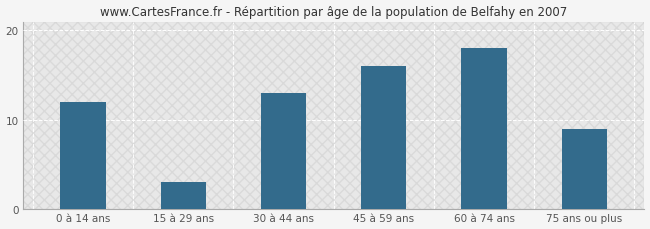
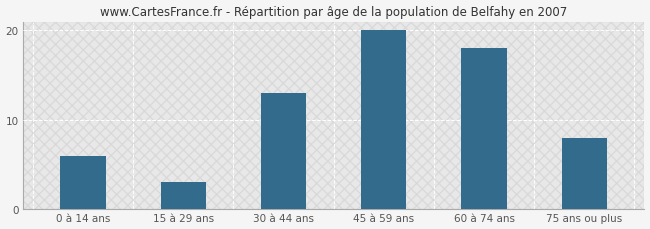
0 à 14 ans: 12 -> 6
45 à 59 ans: 16 -> 20
75 ans ou plus: 9 -> 8
